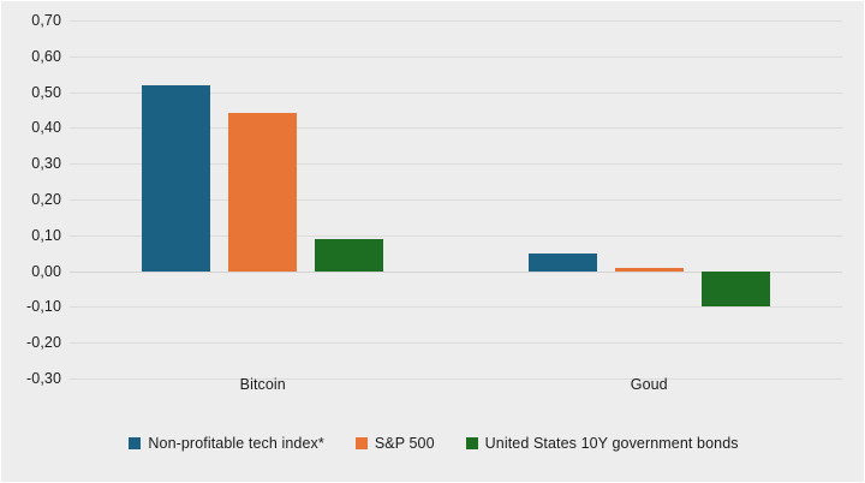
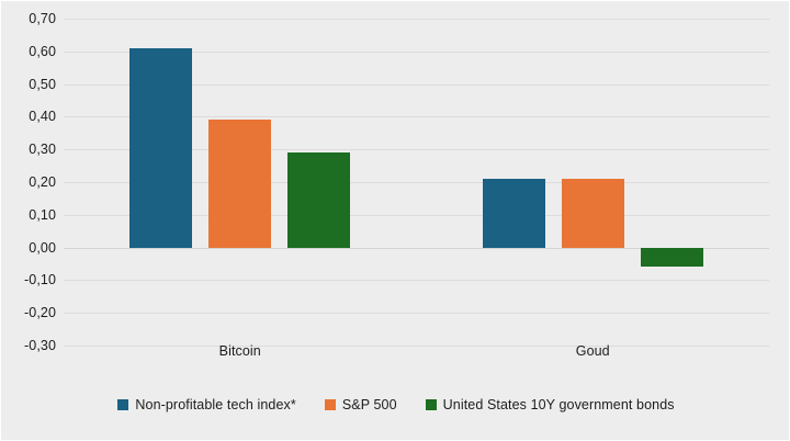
Non-profitable tech index*/Bitcoin: 0,52 -> 0,61
S&P 500/Bitcoin: 0,44 -> 0,39
United States 10Y government bonds/Bitcoin: 0,09 -> 0,29
Non-profitable tech index*/Goud: 0,05 -> 0,21
S&P 500/Goud: 0,01 -> 0,21
United States 10Y government bonds/Goud: -0,10 -> -0,06
